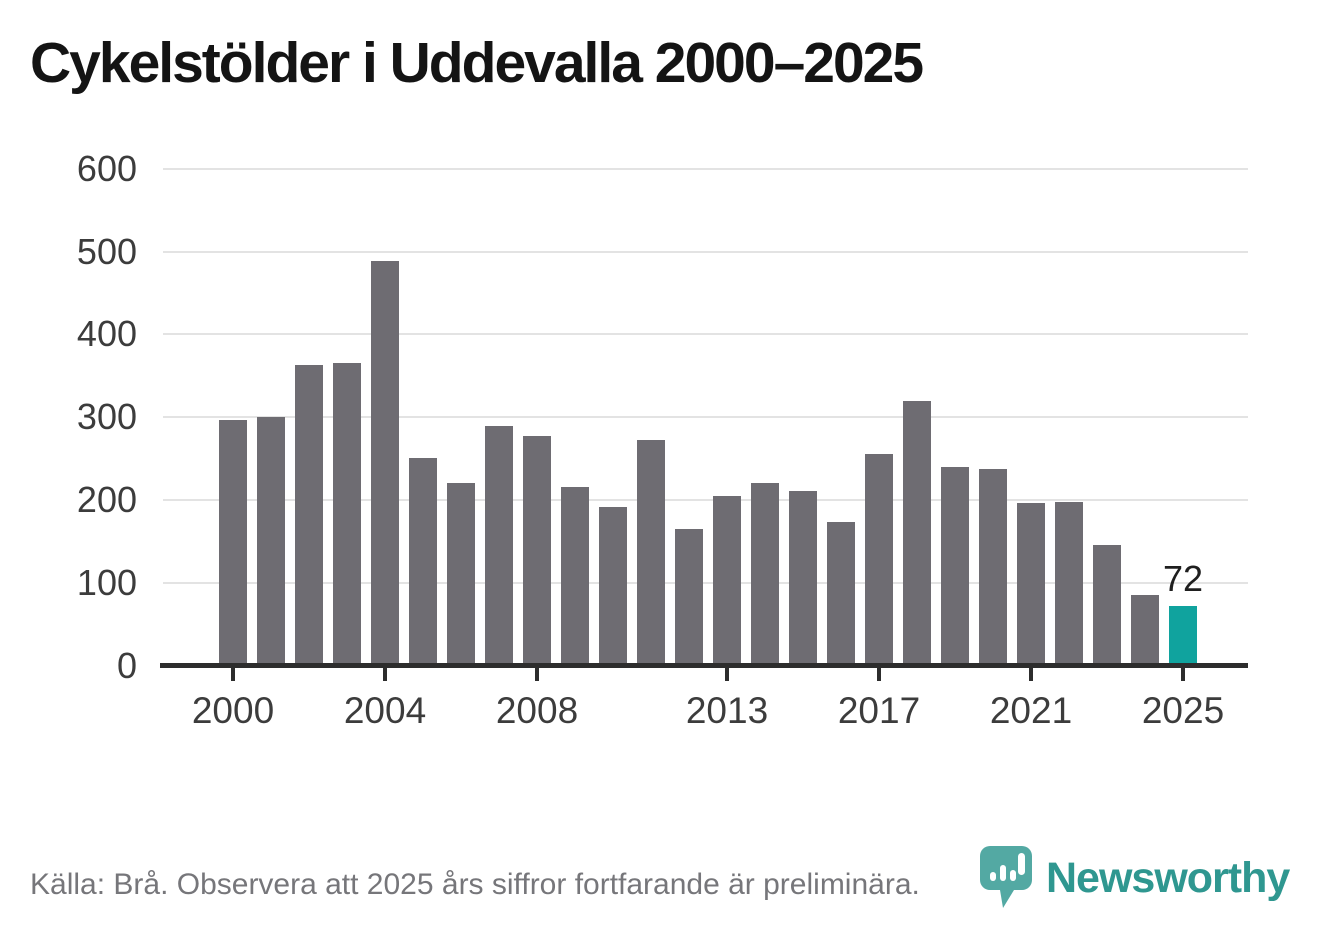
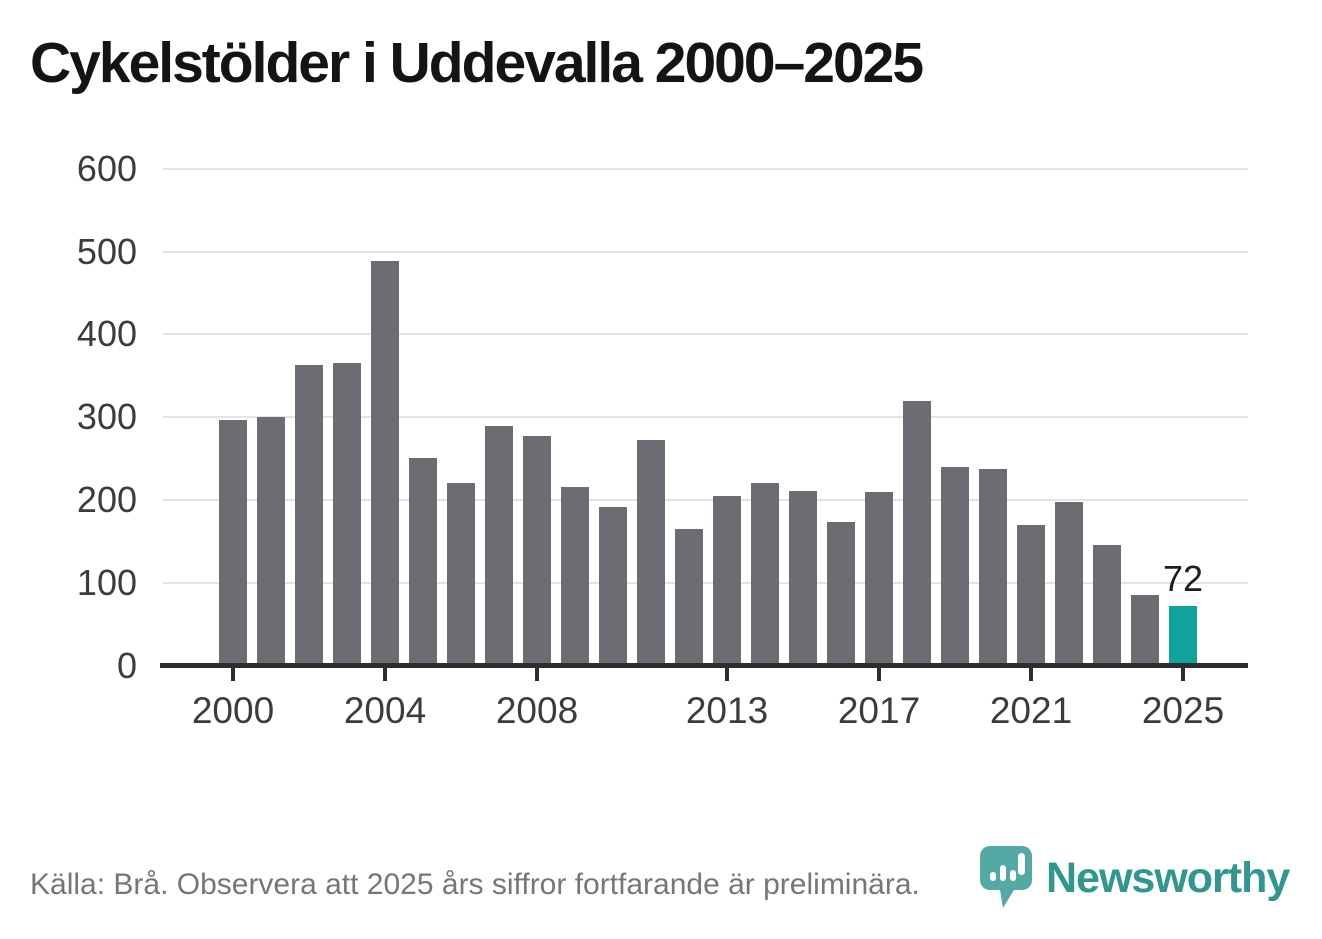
2017: 260 -> 210
2021: 200 -> 170
